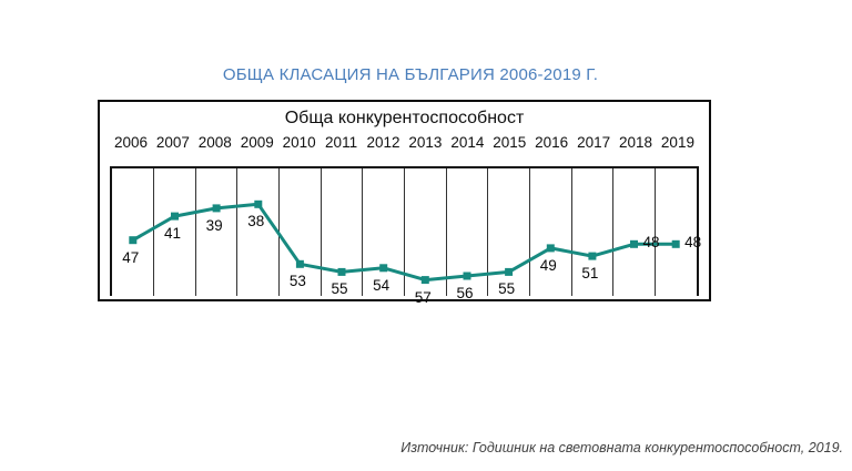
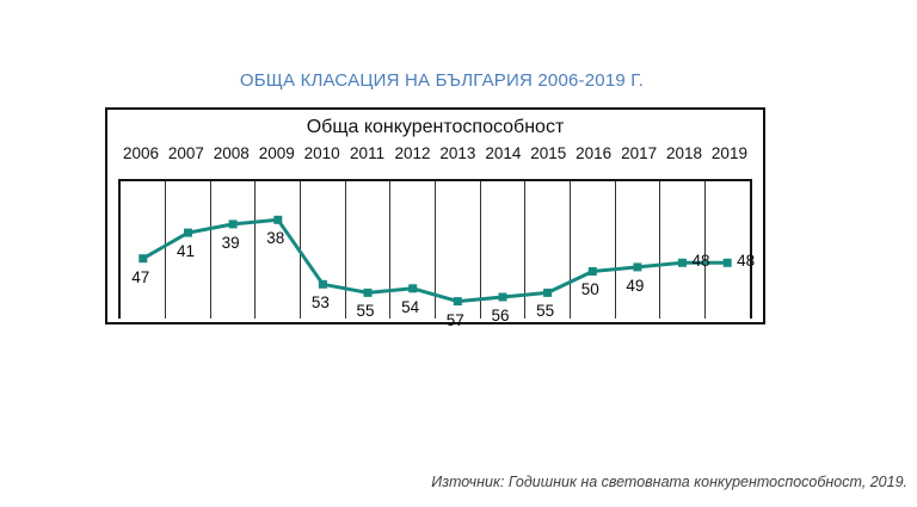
2016: 49 -> 50
2017: 51 -> 49
